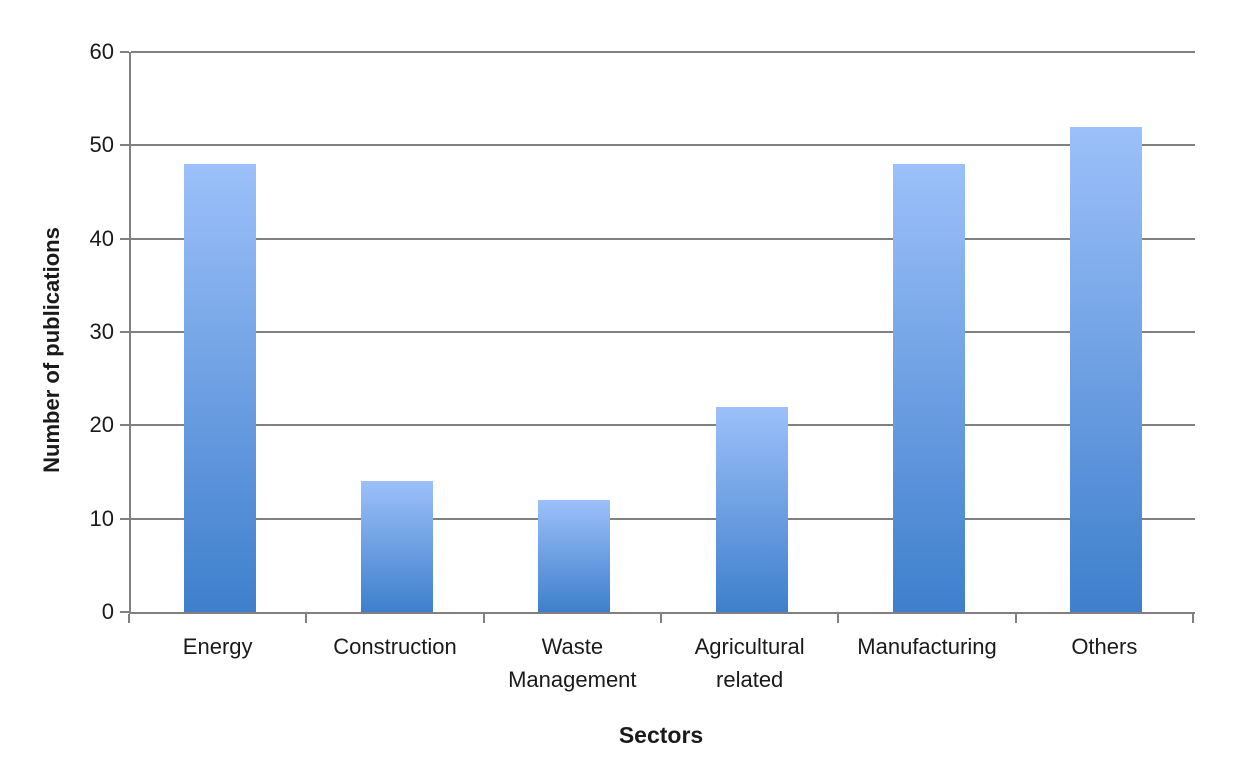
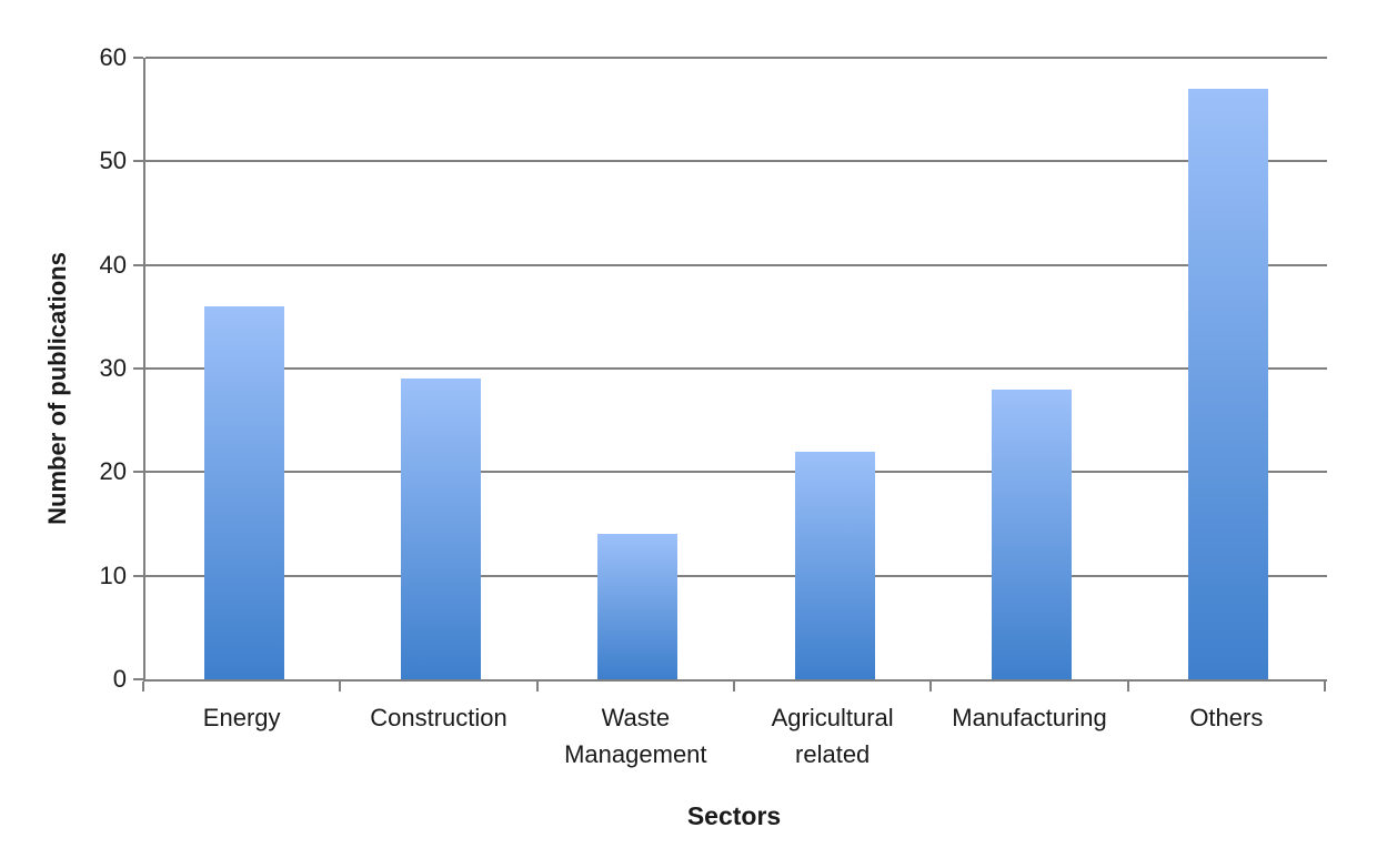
Energy: 48 -> 36
Construction: 14 -> 29
Waste Management: 12 -> 14
Manufacturing: 48 -> 28
Others: 52 -> 57
